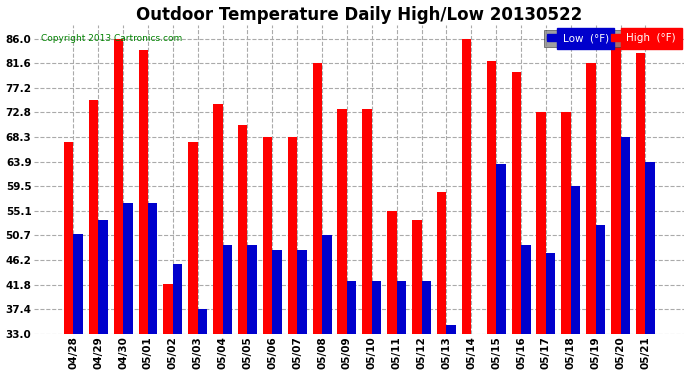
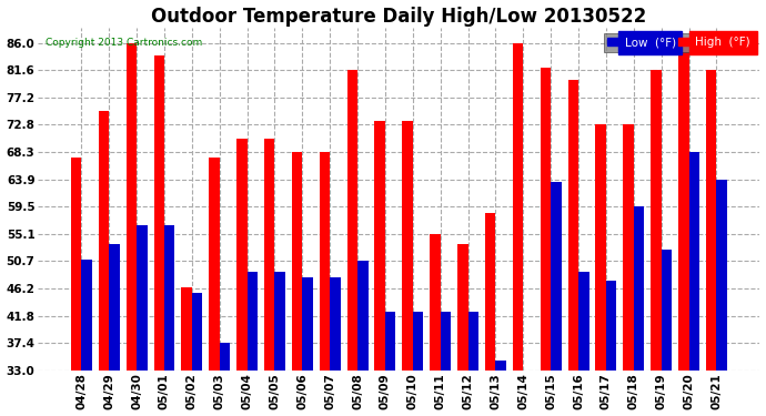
High (°F)/05/02: 42.0 -> 46.5
High (°F)/05/04: 74.4 -> 70.5
High (°F)/05/21: 83.4 -> 81.6
